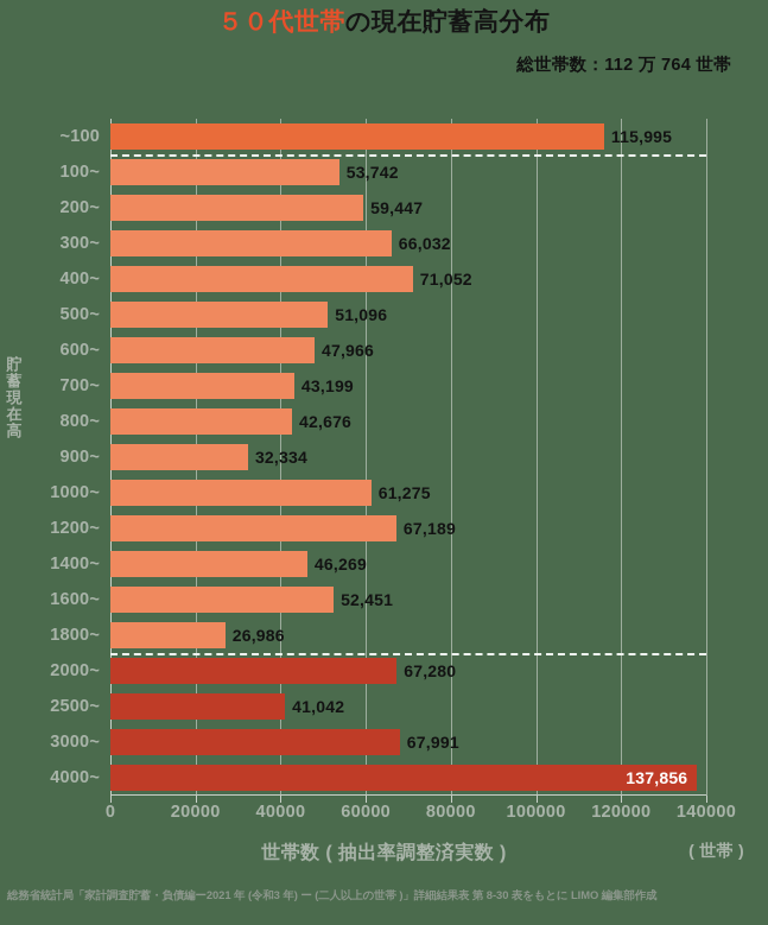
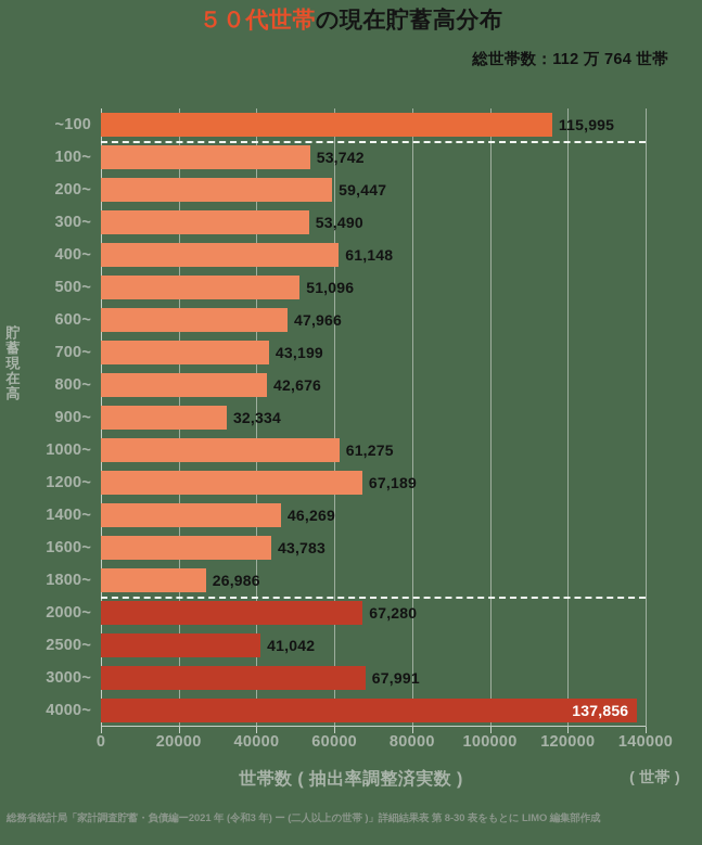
300~: 66,032 -> 53,490
400~: 71,052 -> 61,148
1600~: 52,451 -> 43,783
